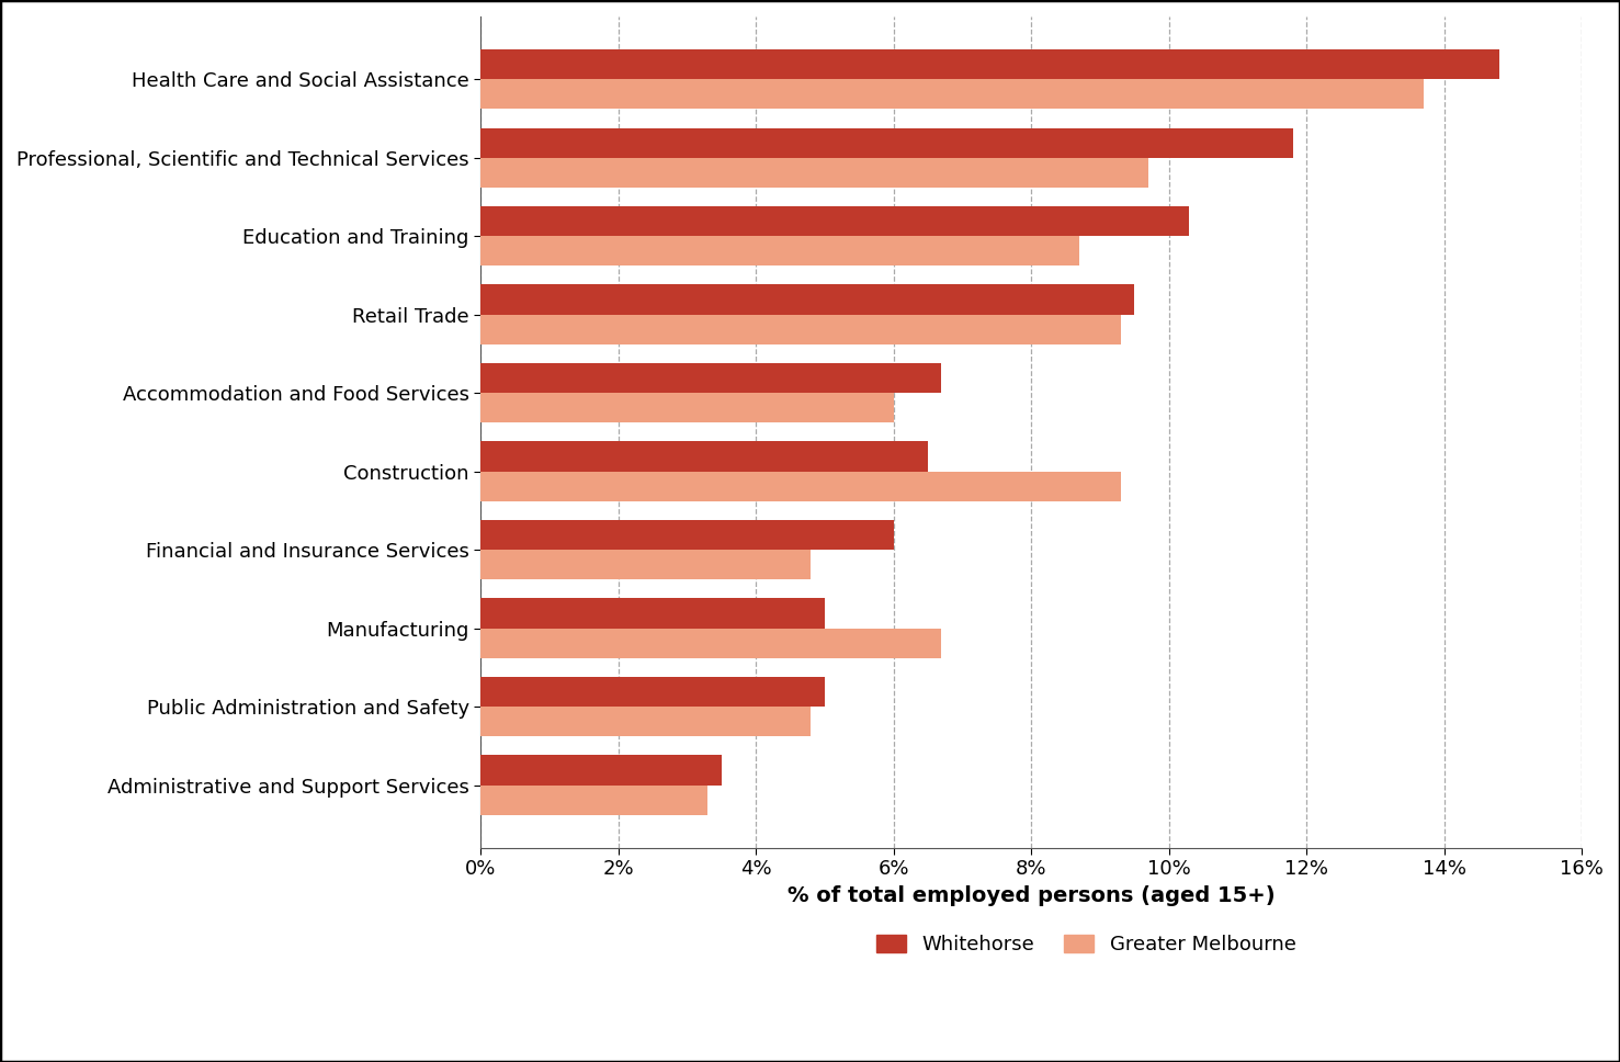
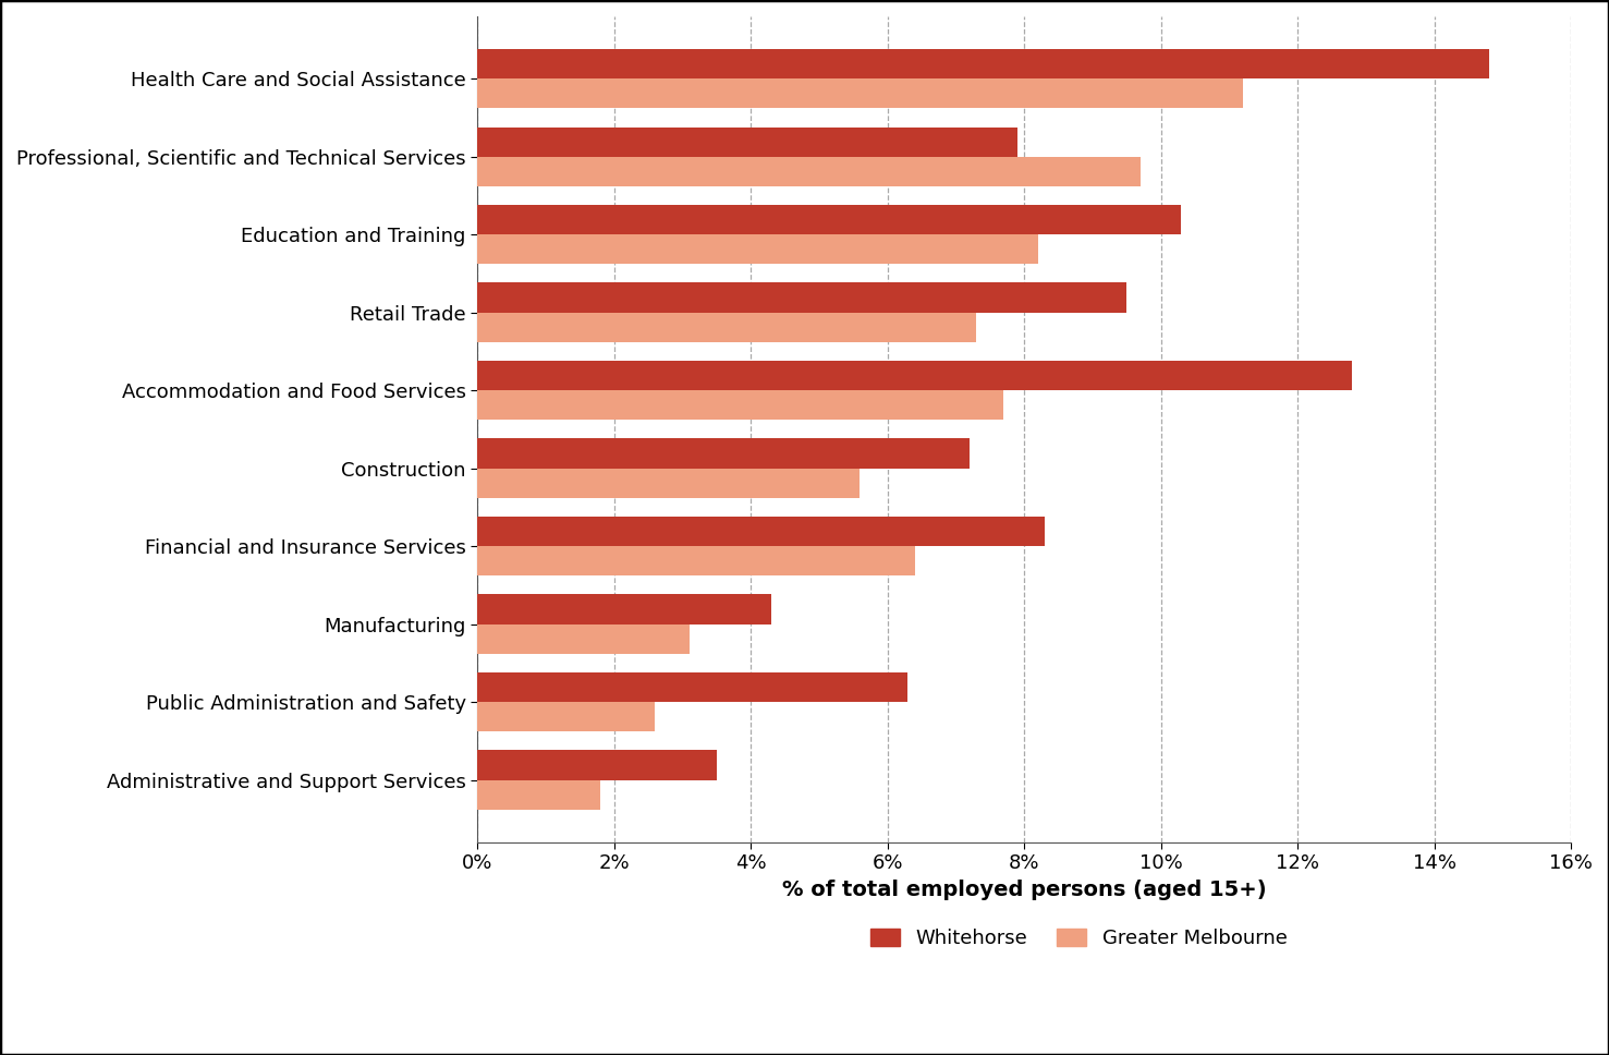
Greater Melbourne/Health Care and Social Assistance: 13.7% -> 11.2%
Whitehorse/Professional, Scientific and Technical Services: 11.8% -> 7.9%
Greater Melbourne/Education and Training: 8.7% -> 8.2%
Greater Melbourne/Retail Trade: 9.3% -> 7.3%
Whitehorse/Accommodation and Food Services: 6.7% -> 12.8%
Greater Melbourne/Accommodation and Food Services: 6.0% -> 7.7%
Whitehorse/Construction: 6.5% -> 7.2%
Greater Melbourne/Construction: 9.3% -> 5.6%
Whitehorse/Financial and Insurance Services: 6.0% -> 8.3%
Greater Melbourne/Financial and Insurance Services: 4.8% -> 6.4%
Whitehorse/Manufacturing: 5.0% -> 4.3%
Greater Melbourne/Manufacturing: 6.7% -> 3.1%
Whitehorse/Public Administration and Safety: 5.0% -> 6.3%
Greater Melbourne/Public Administration and Safety: 4.8% -> 2.6%
Greater Melbourne/Administrative and Support Services: 3.3% -> 1.8%
